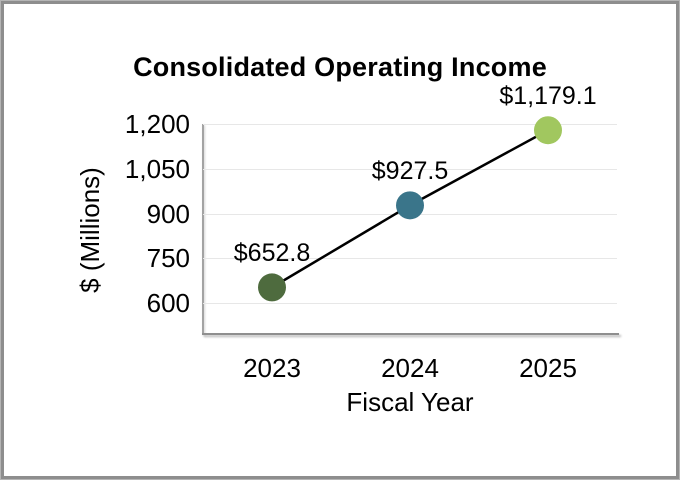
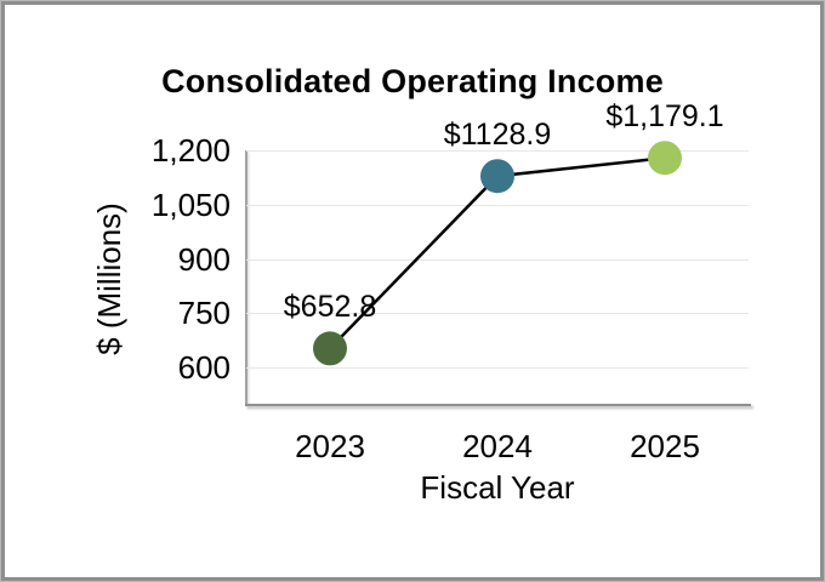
2024: $927.5 -> $1128.9
